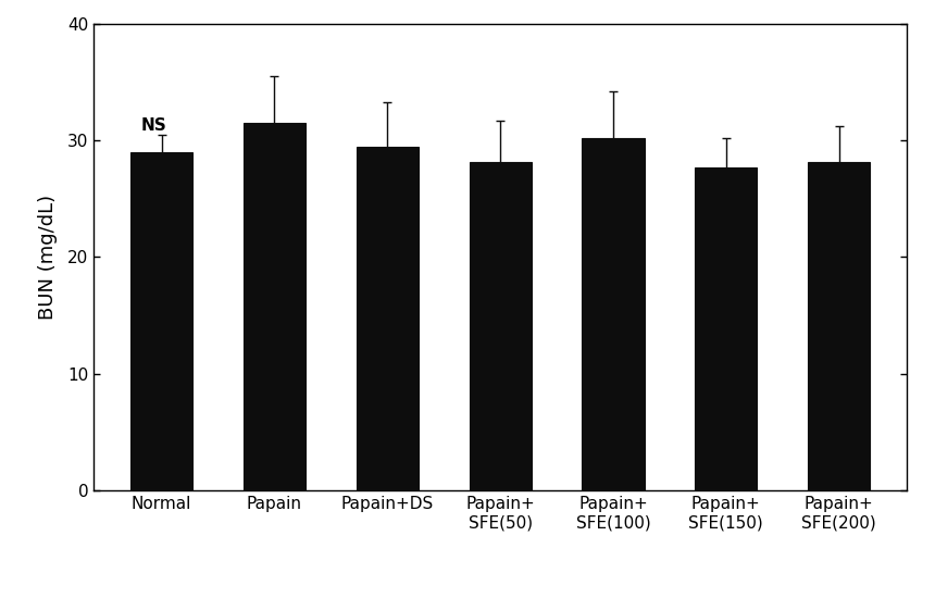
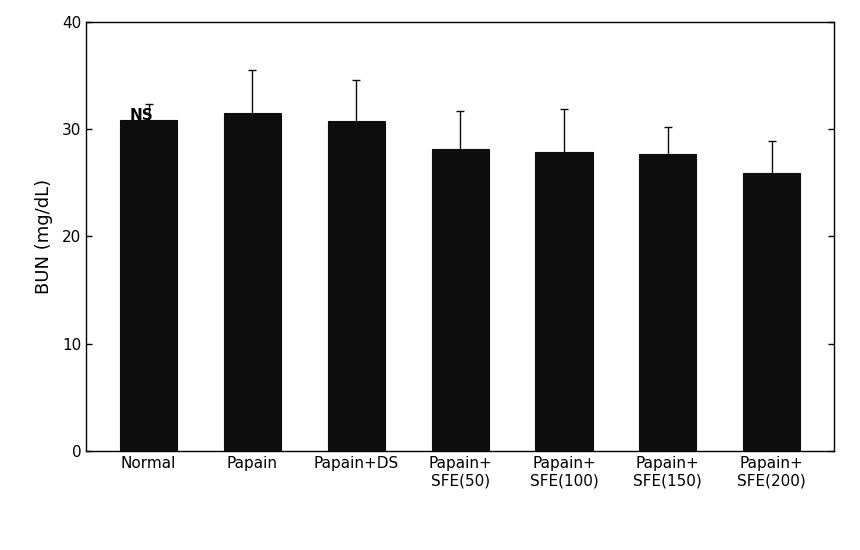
Normal: 29.0 -> 30.9
Papain+DS: 29.5 -> 30.8
Papain+ SFE(100): 30.2 -> 27.9
Papain+ SFE(200): 28.2 -> 25.9
